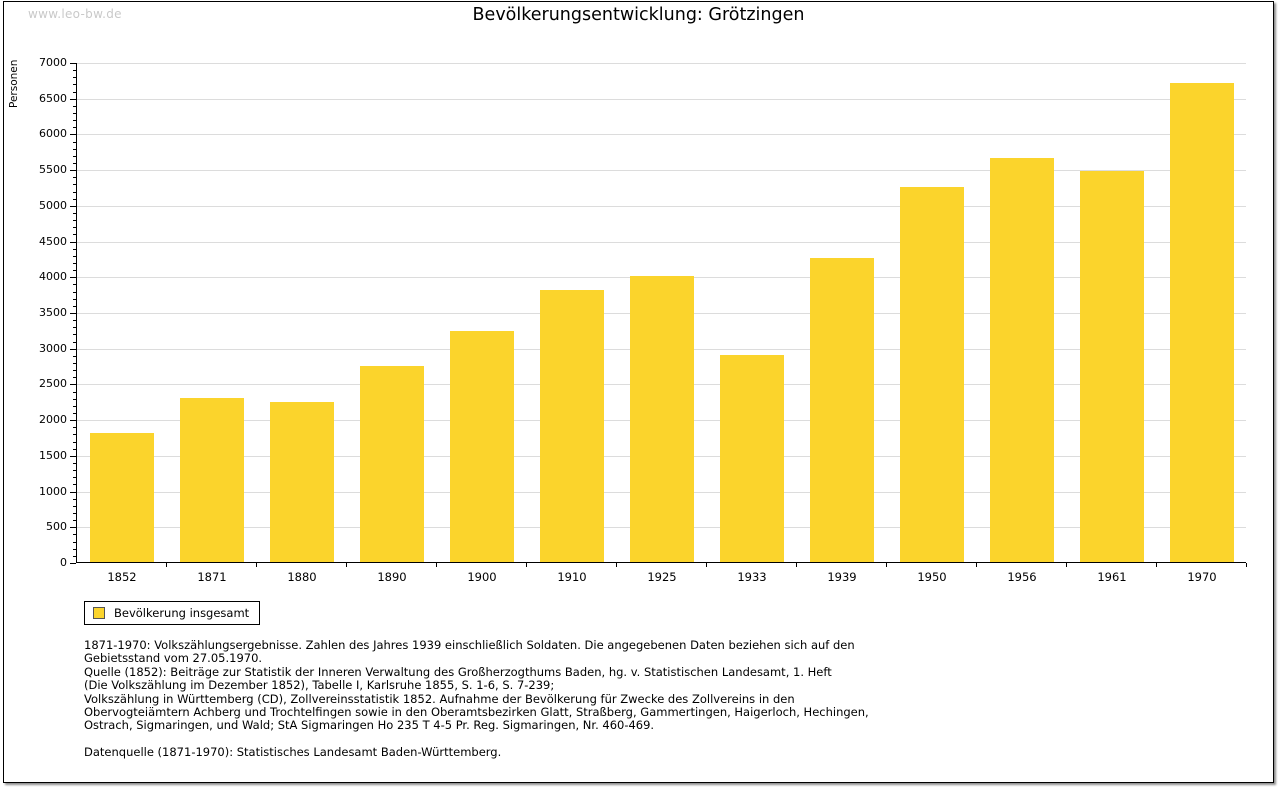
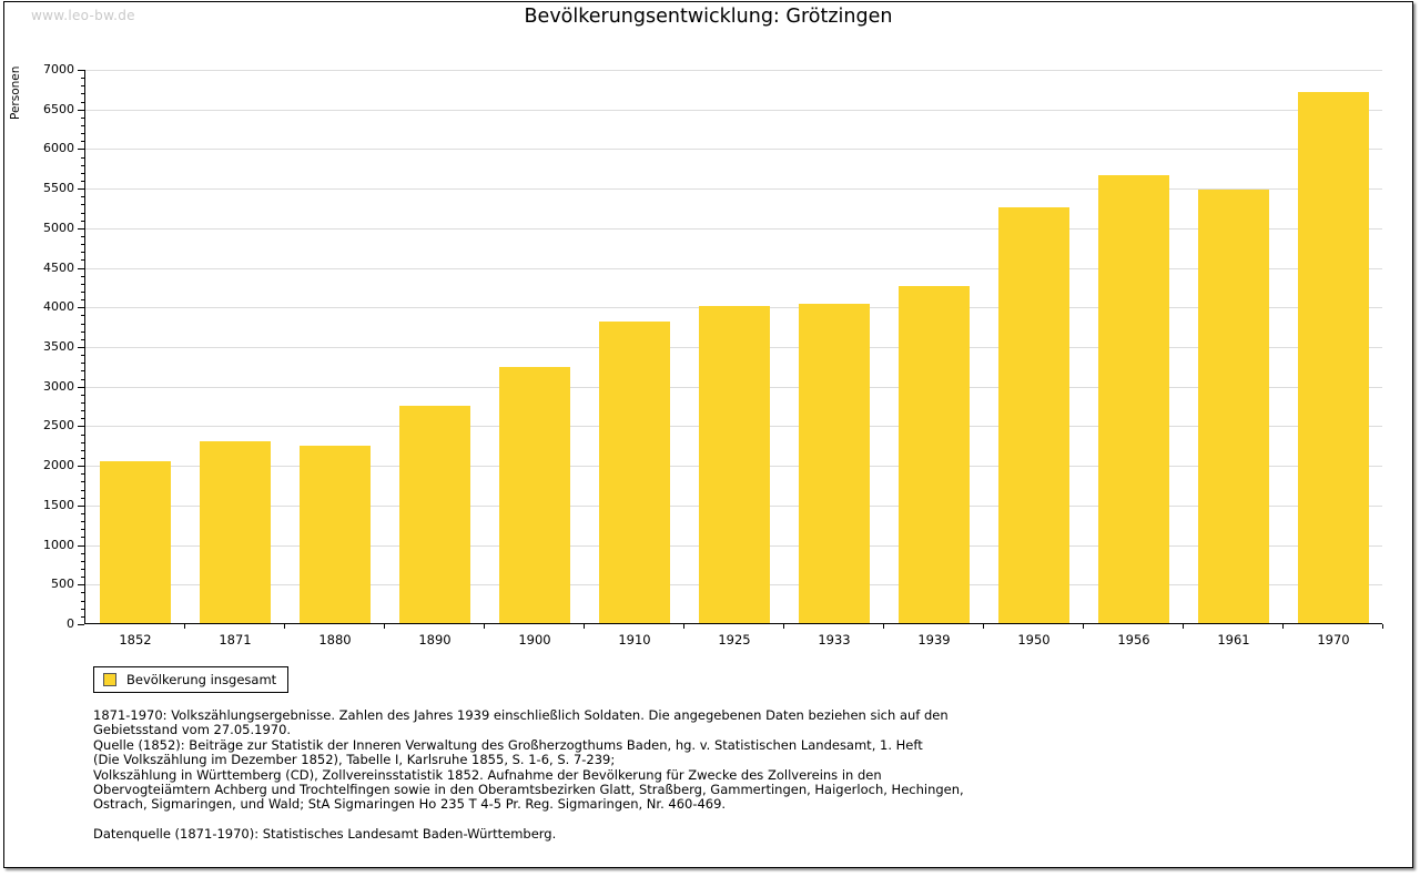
1852: 1800 -> 2000
1933: 2900 -> 4000
